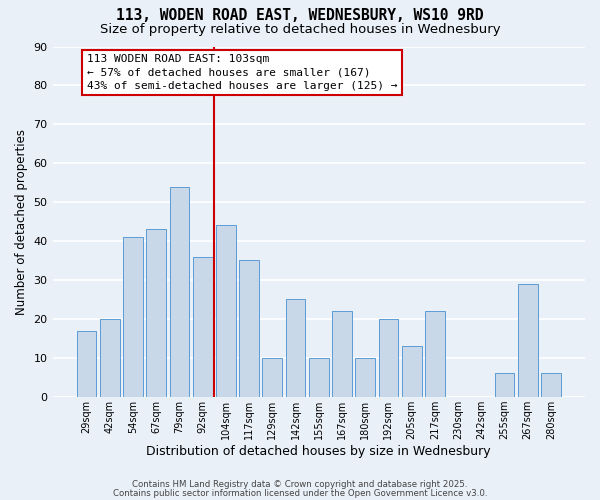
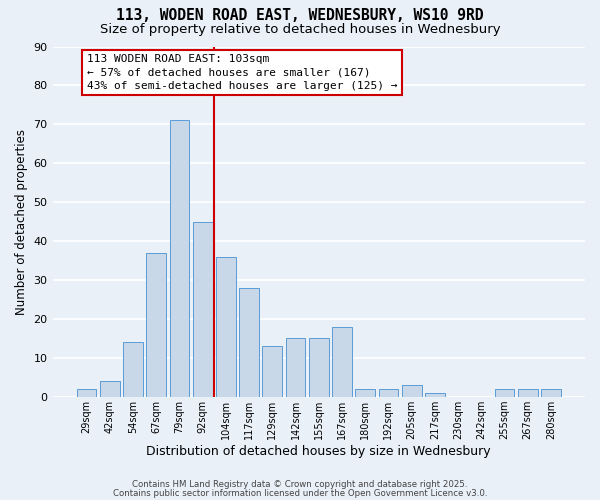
29sqm: 17 -> 2
42sqm: 20 -> 4
54sqm: 41 -> 14
67sqm: 43 -> 37
79sqm: 54 -> 71
92sqm: 36 -> 45
104sqm: 44 -> 36
117sqm: 35 -> 28
129sqm: 10 -> 13
142sqm: 25 -> 15
155sqm: 10 -> 15
167sqm: 22 -> 18
180sqm: 10 -> 2
192sqm: 20 -> 2
205sqm: 13 -> 3
217sqm: 22 -> 1
255sqm: 6 -> 2
267sqm: 29 -> 2
280sqm: 6 -> 2
